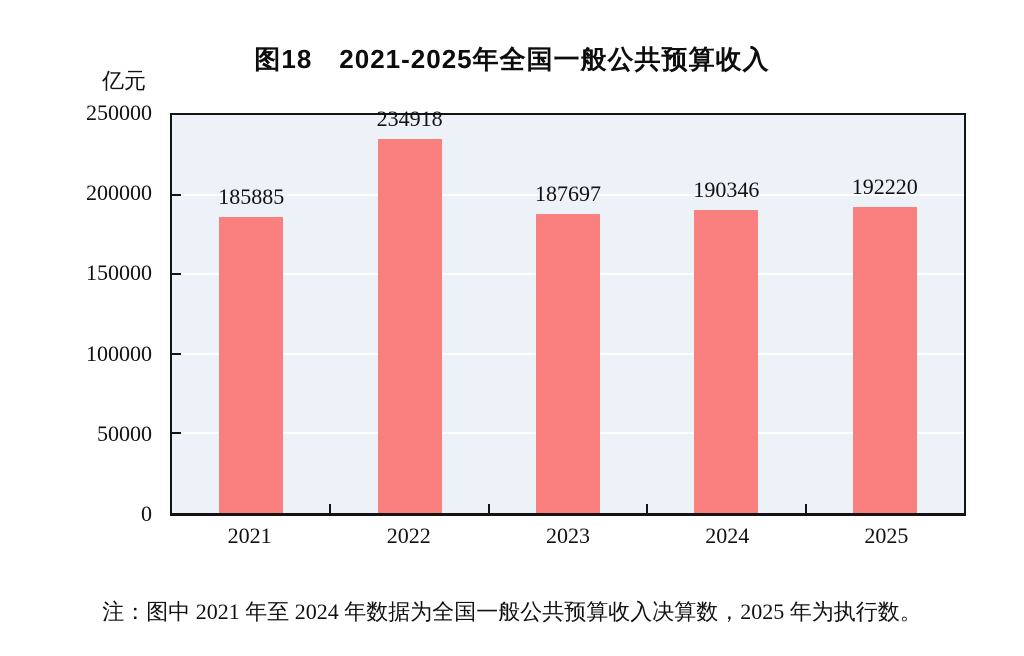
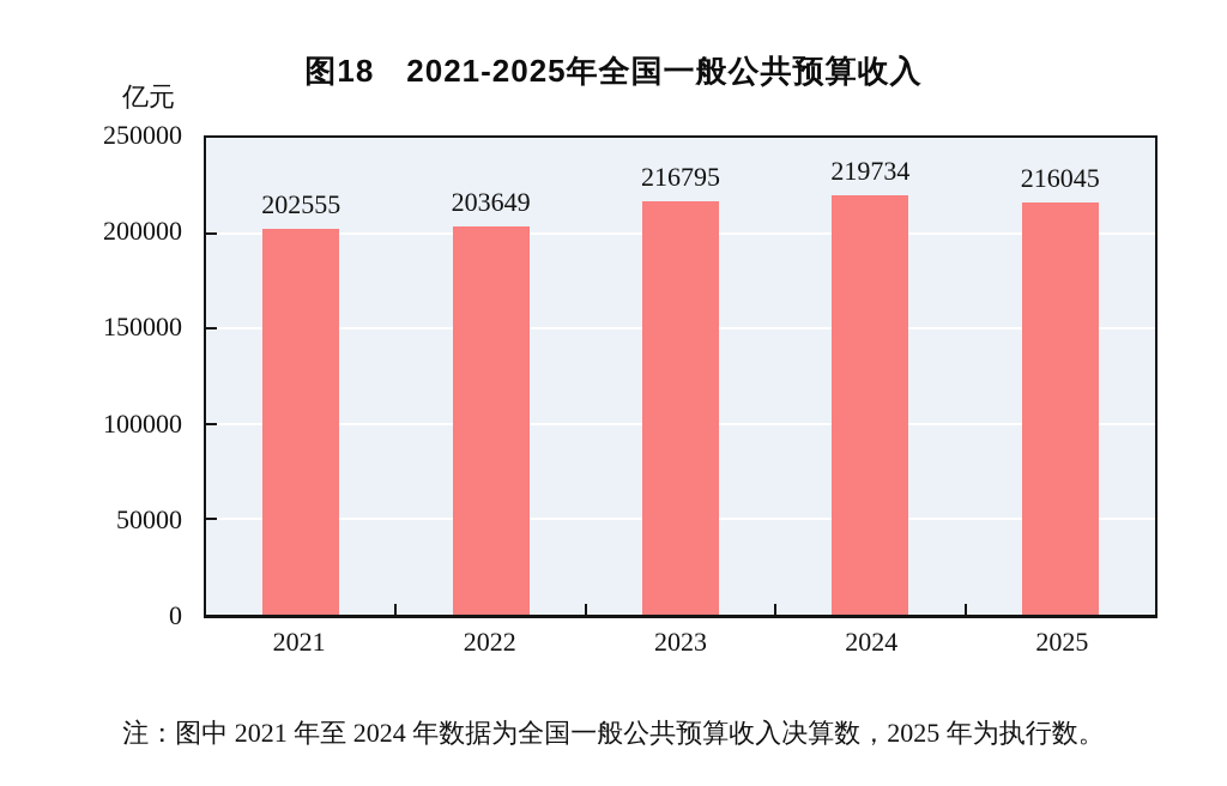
2021: 185885 -> 202555
2022: 234918 -> 203649
2023: 187697 -> 216795
2024: 190346 -> 219734
2025: 192220 -> 216045
